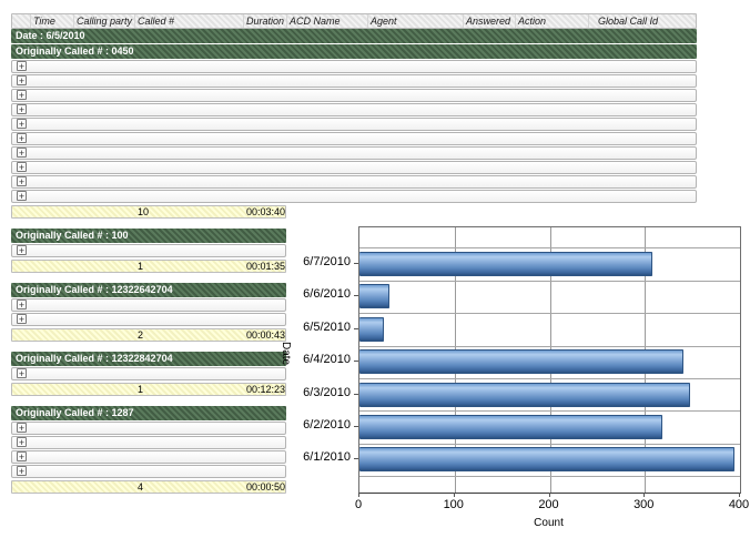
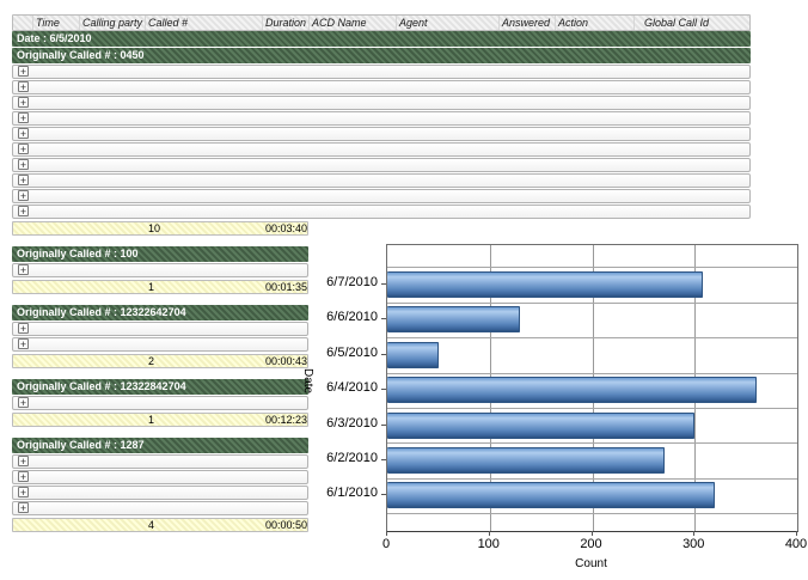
6/6/2010: 30 -> 130
6/5/2010: 30 -> 50
6/4/2010: 340 -> 360
6/3/2010: 350 -> 300
6/2/2010: 320 -> 270
6/1/2010: 390 -> 320
